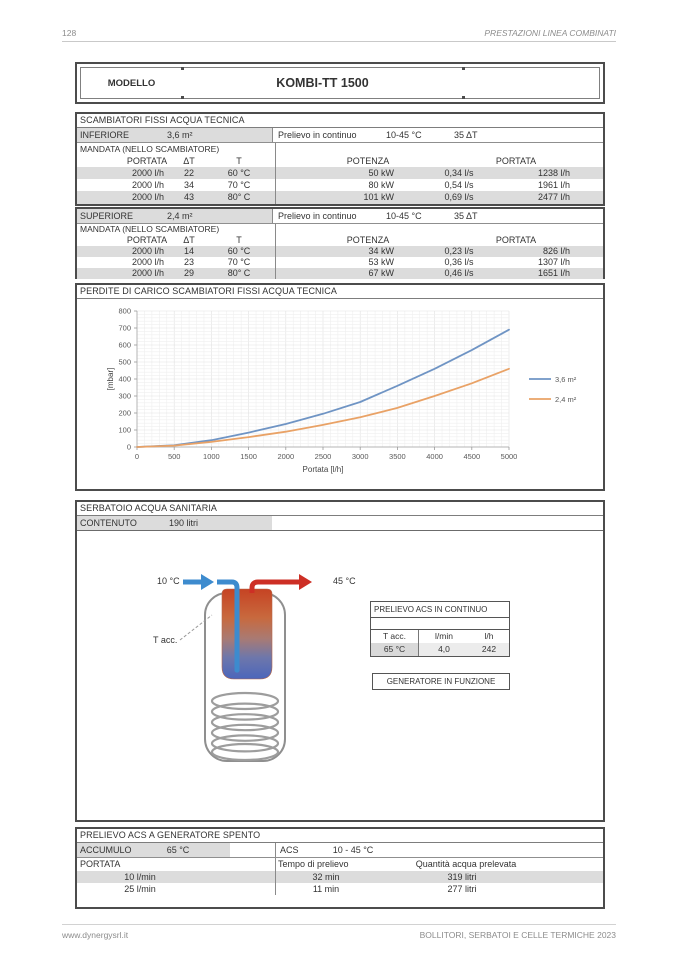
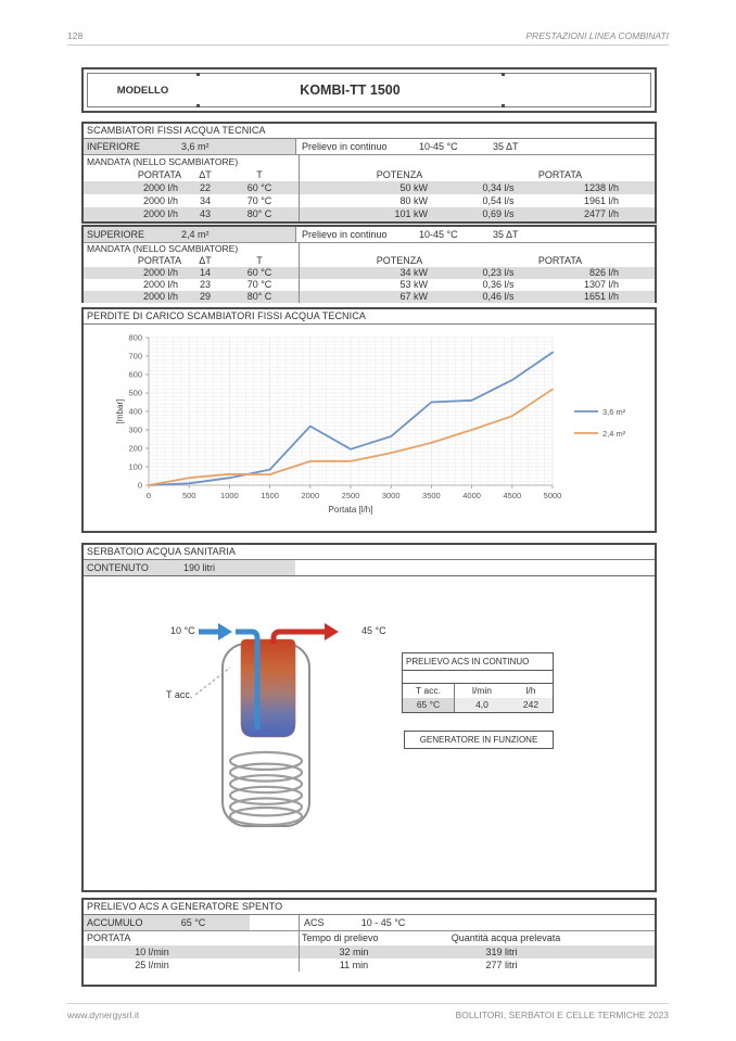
2,4 m²/500: 10 -> 40
2,4 m²/1000: 30 -> 60
3,6 m²/2000: 140 -> 320
2,4 m²/2000: 90 -> 130
3,6 m²/3500: 360 -> 450
3,6 m²/5000: 690 -> 720
2,4 m²/5000: 460 -> 520
